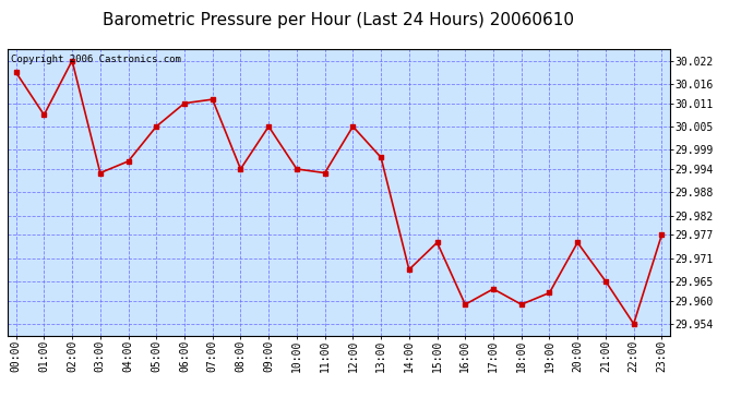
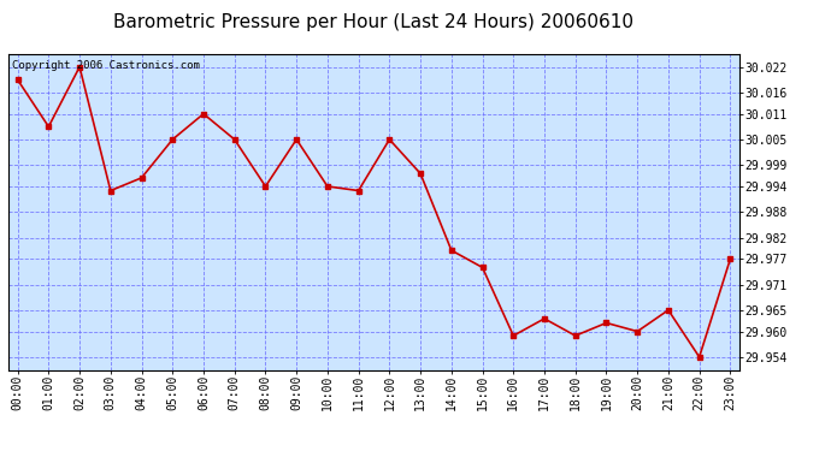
07:00: 30.012 -> 30.005
14:00: 29.968 -> 29.979
20:00: 29.975 -> 29.960
